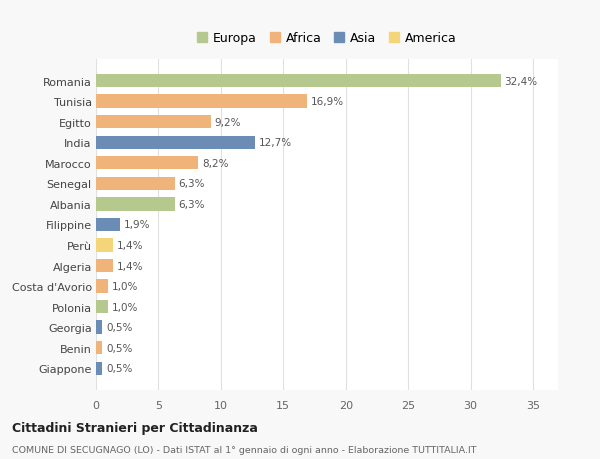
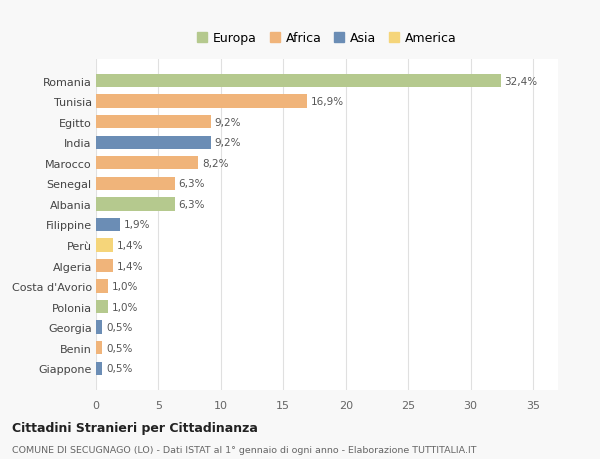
India: 12,7% -> 9,2%
